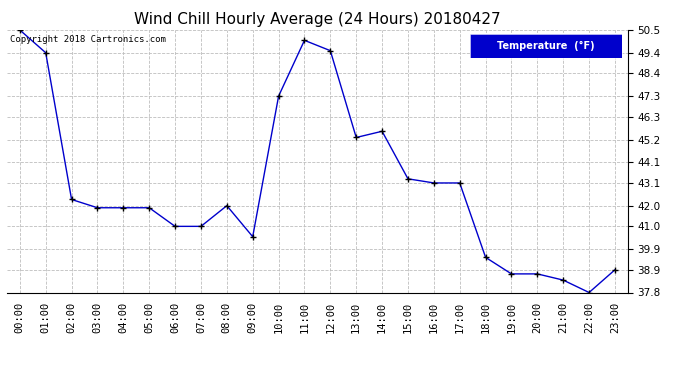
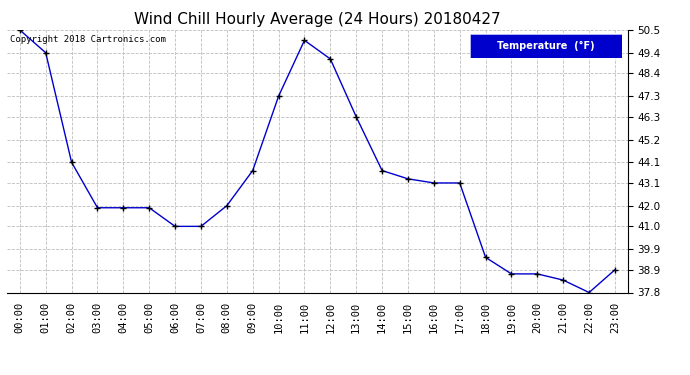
02:00: 42.3 -> 44.1
09:00: 40.5 -> 43.7
12:00: 49.5 -> 49.1
13:00: 45.3 -> 46.3
14:00: 45.6 -> 43.7
